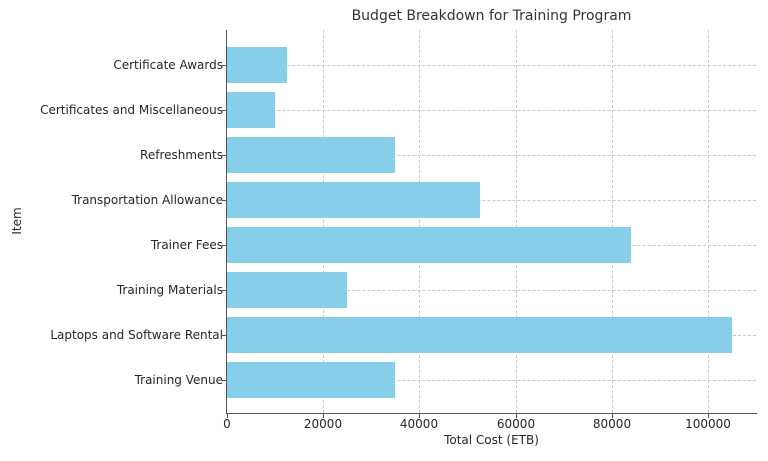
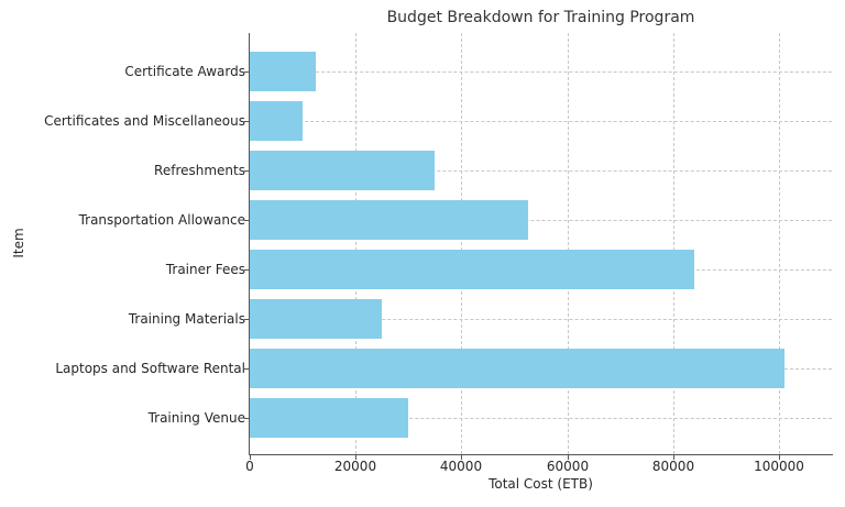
Training Venue: 35000 -> 30000
Laptops and Software Rental: 105000 -> 101000
